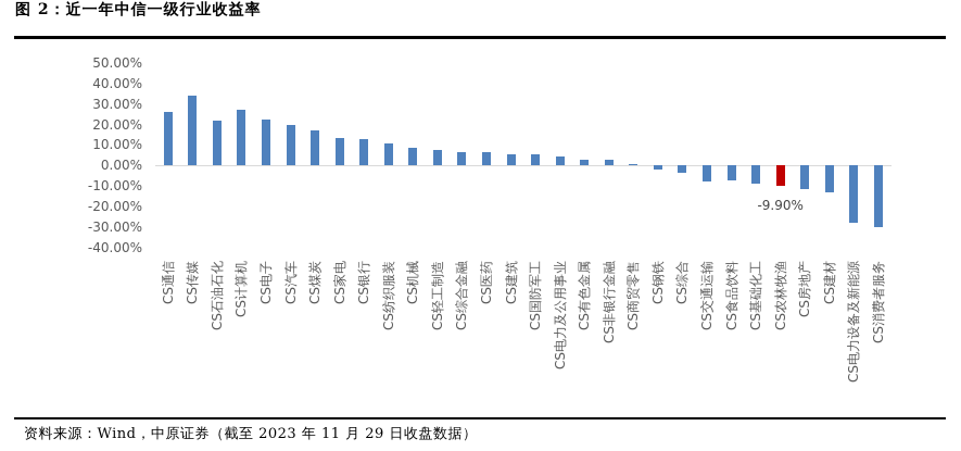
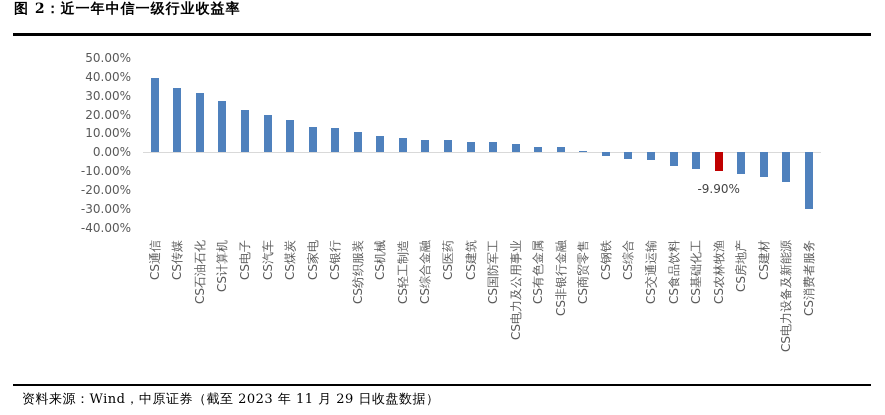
CS通信: 26% -> 39%
CS石油石化: 22% -> 31%
CS交通运输: -8% -> -4%
CS电力设备及新能源: -28% -> -16%
